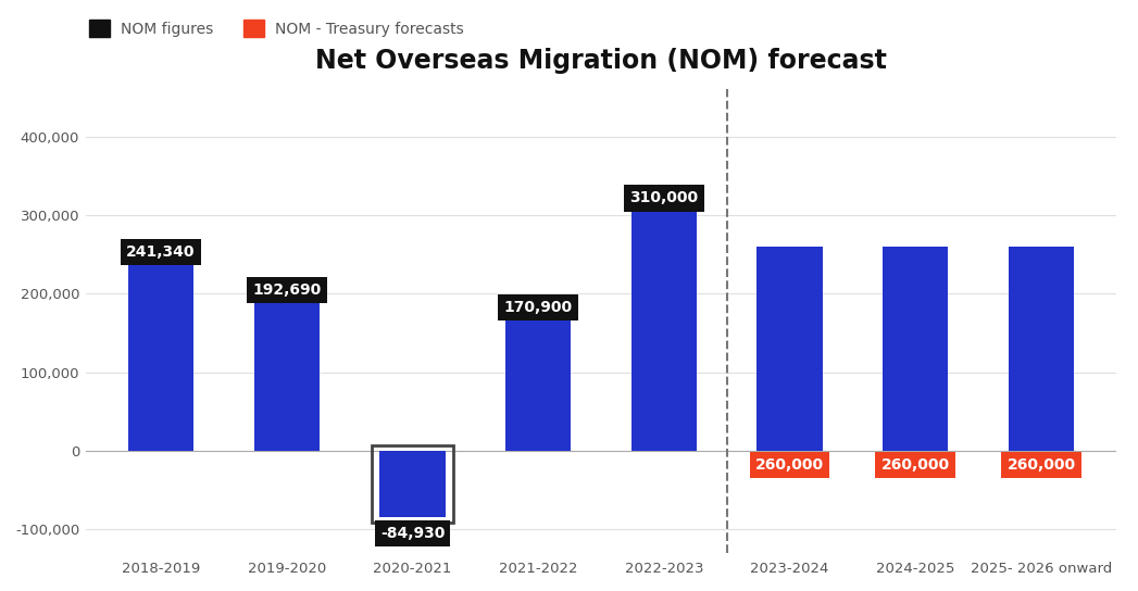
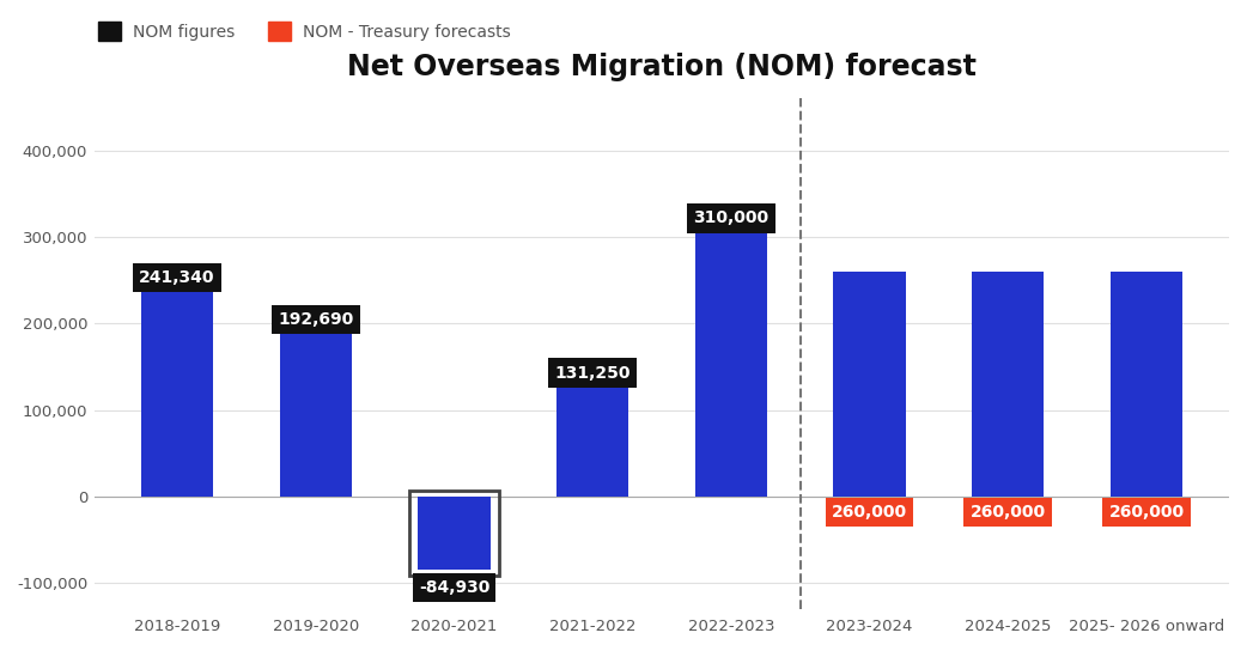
2021-2022: 170,900 -> 131,250
